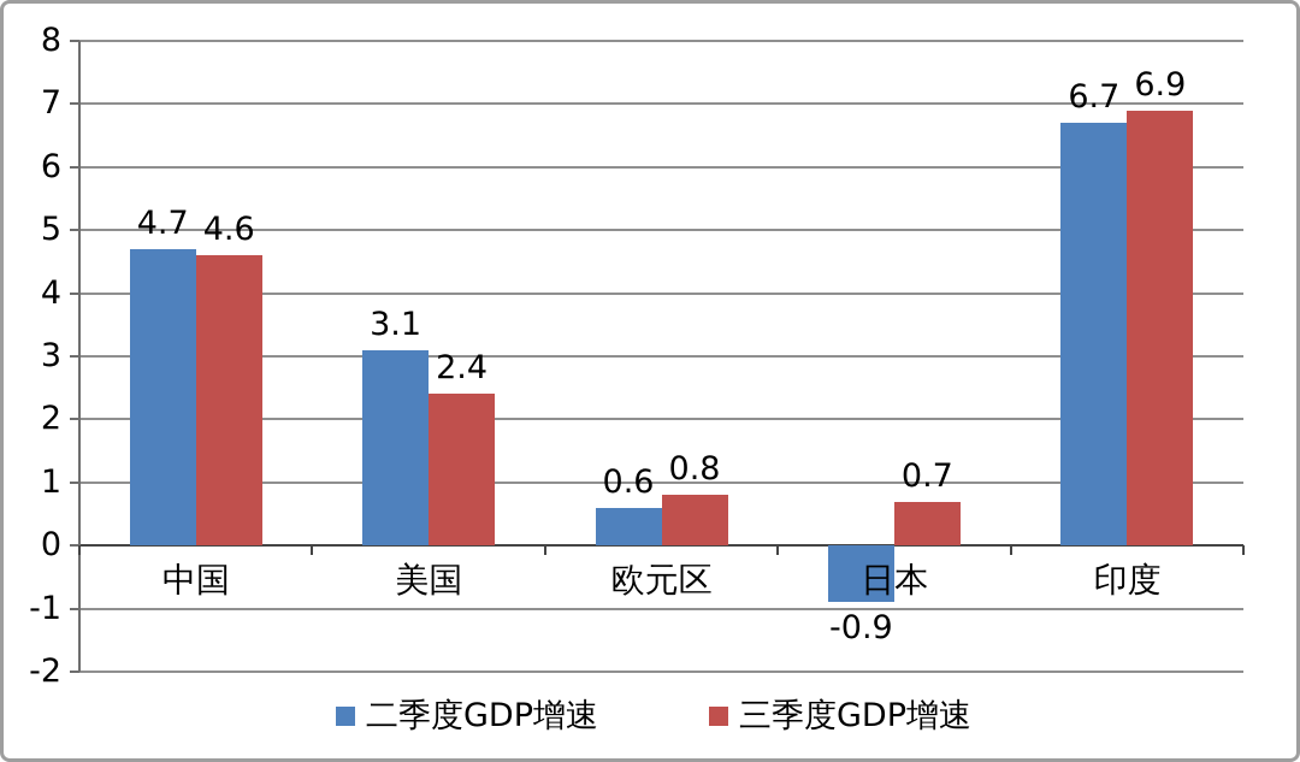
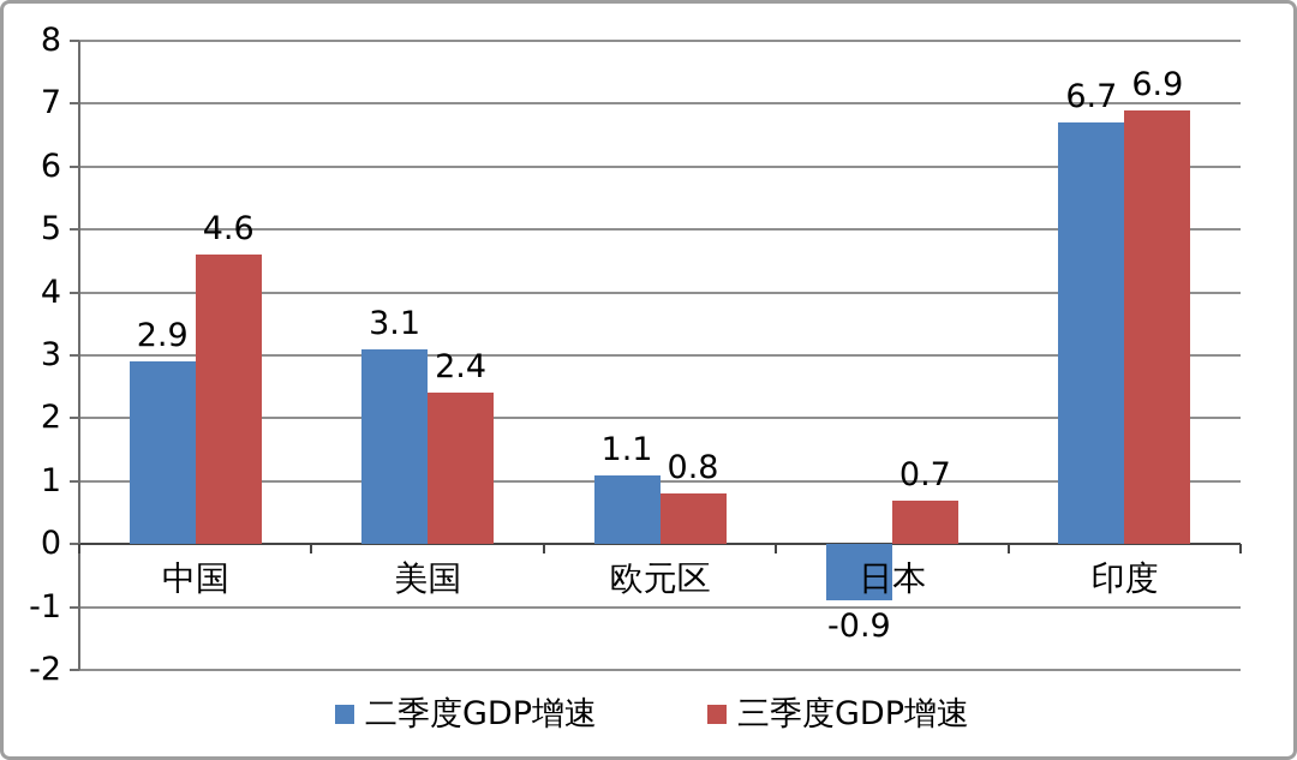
二季度GDP增速/中国: 4.7 -> 2.9
二季度GDP增速/欧元区: 0.6 -> 1.1
